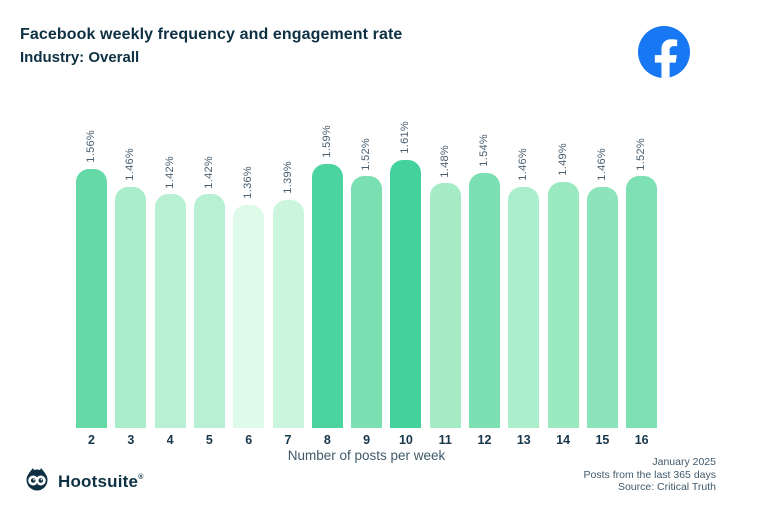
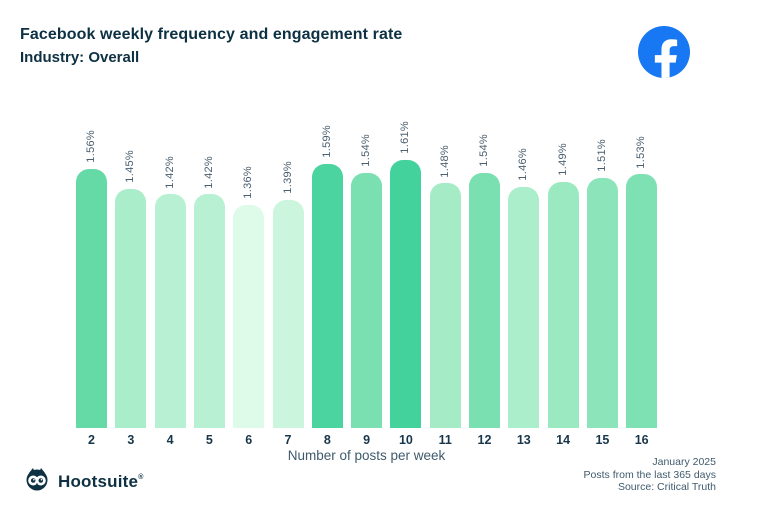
3: 1.46% -> 1.45%
9: 1.52% -> 1.54%
15: 1.46% -> 1.51%
16: 1.52% -> 1.53%
